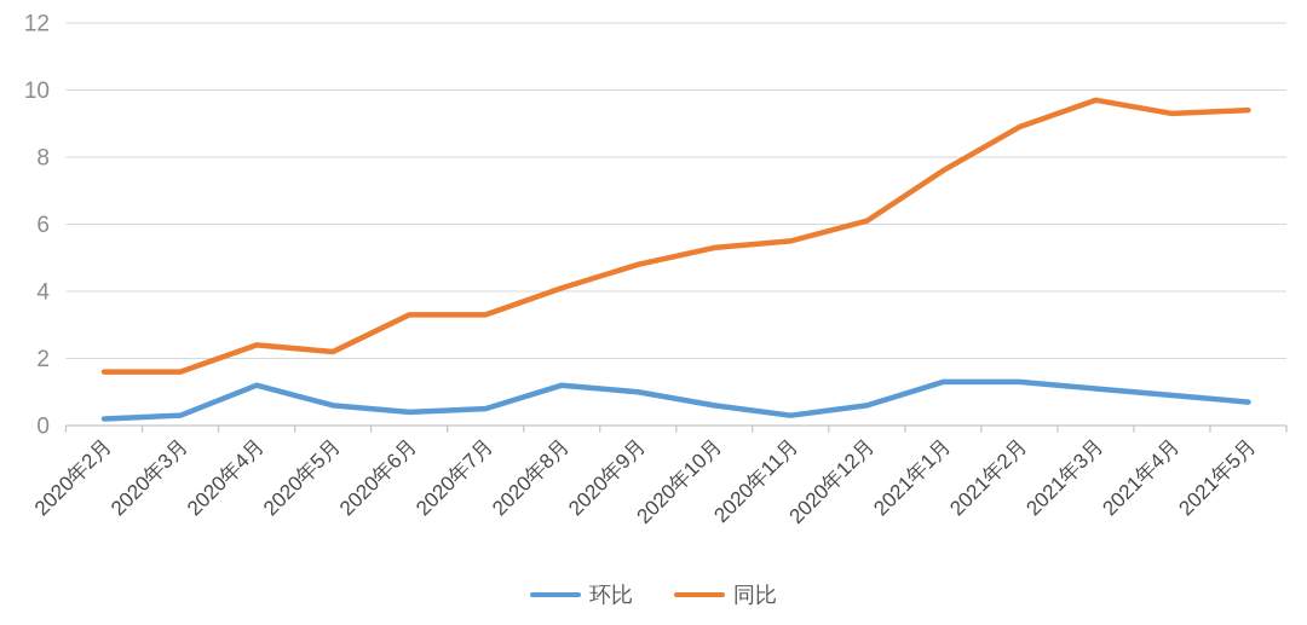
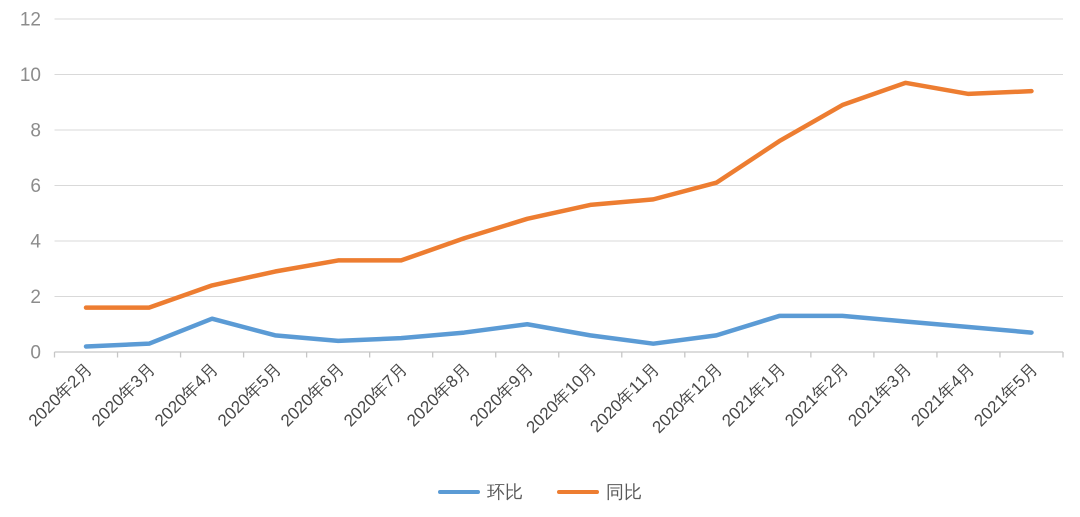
同比/2020年5月: 2.2 -> 2.9
环比/2020年8月: 1.2 -> 0.7
